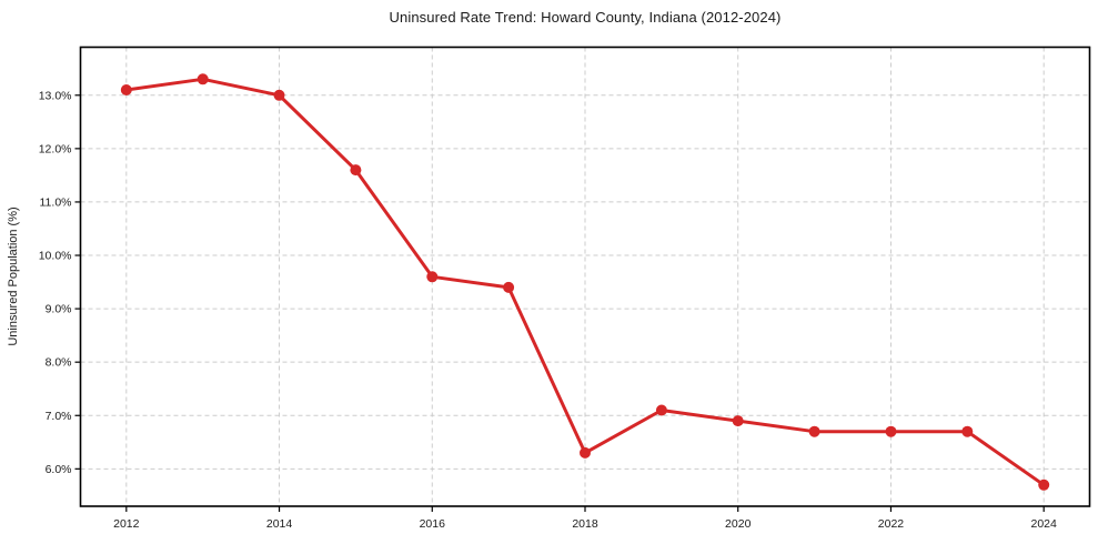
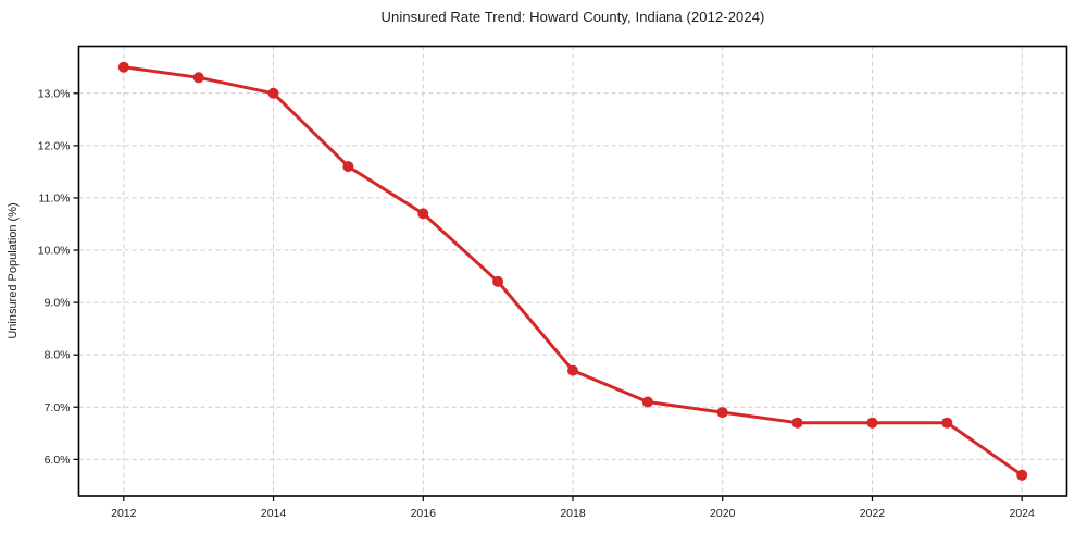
2012: 13.1% -> 13.5%
2016: 9.6% -> 10.7%
2018: 6.3% -> 7.7%
